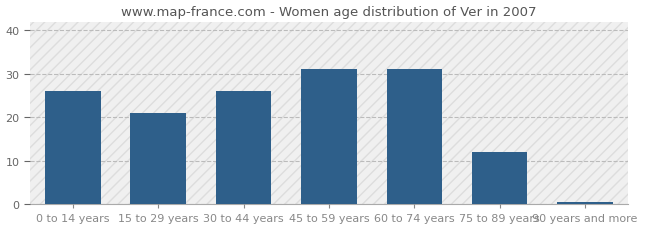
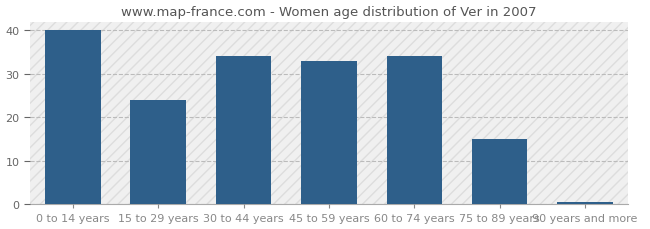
0 to 14 years: 26.0 -> 40.0
15 to 29 years: 21.0 -> 24.0
30 to 44 years: 26.0 -> 34.0
45 to 59 years: 31.0 -> 33.0
60 to 74 years: 31.0 -> 34.0
75 to 89 years: 12.0 -> 15.0
